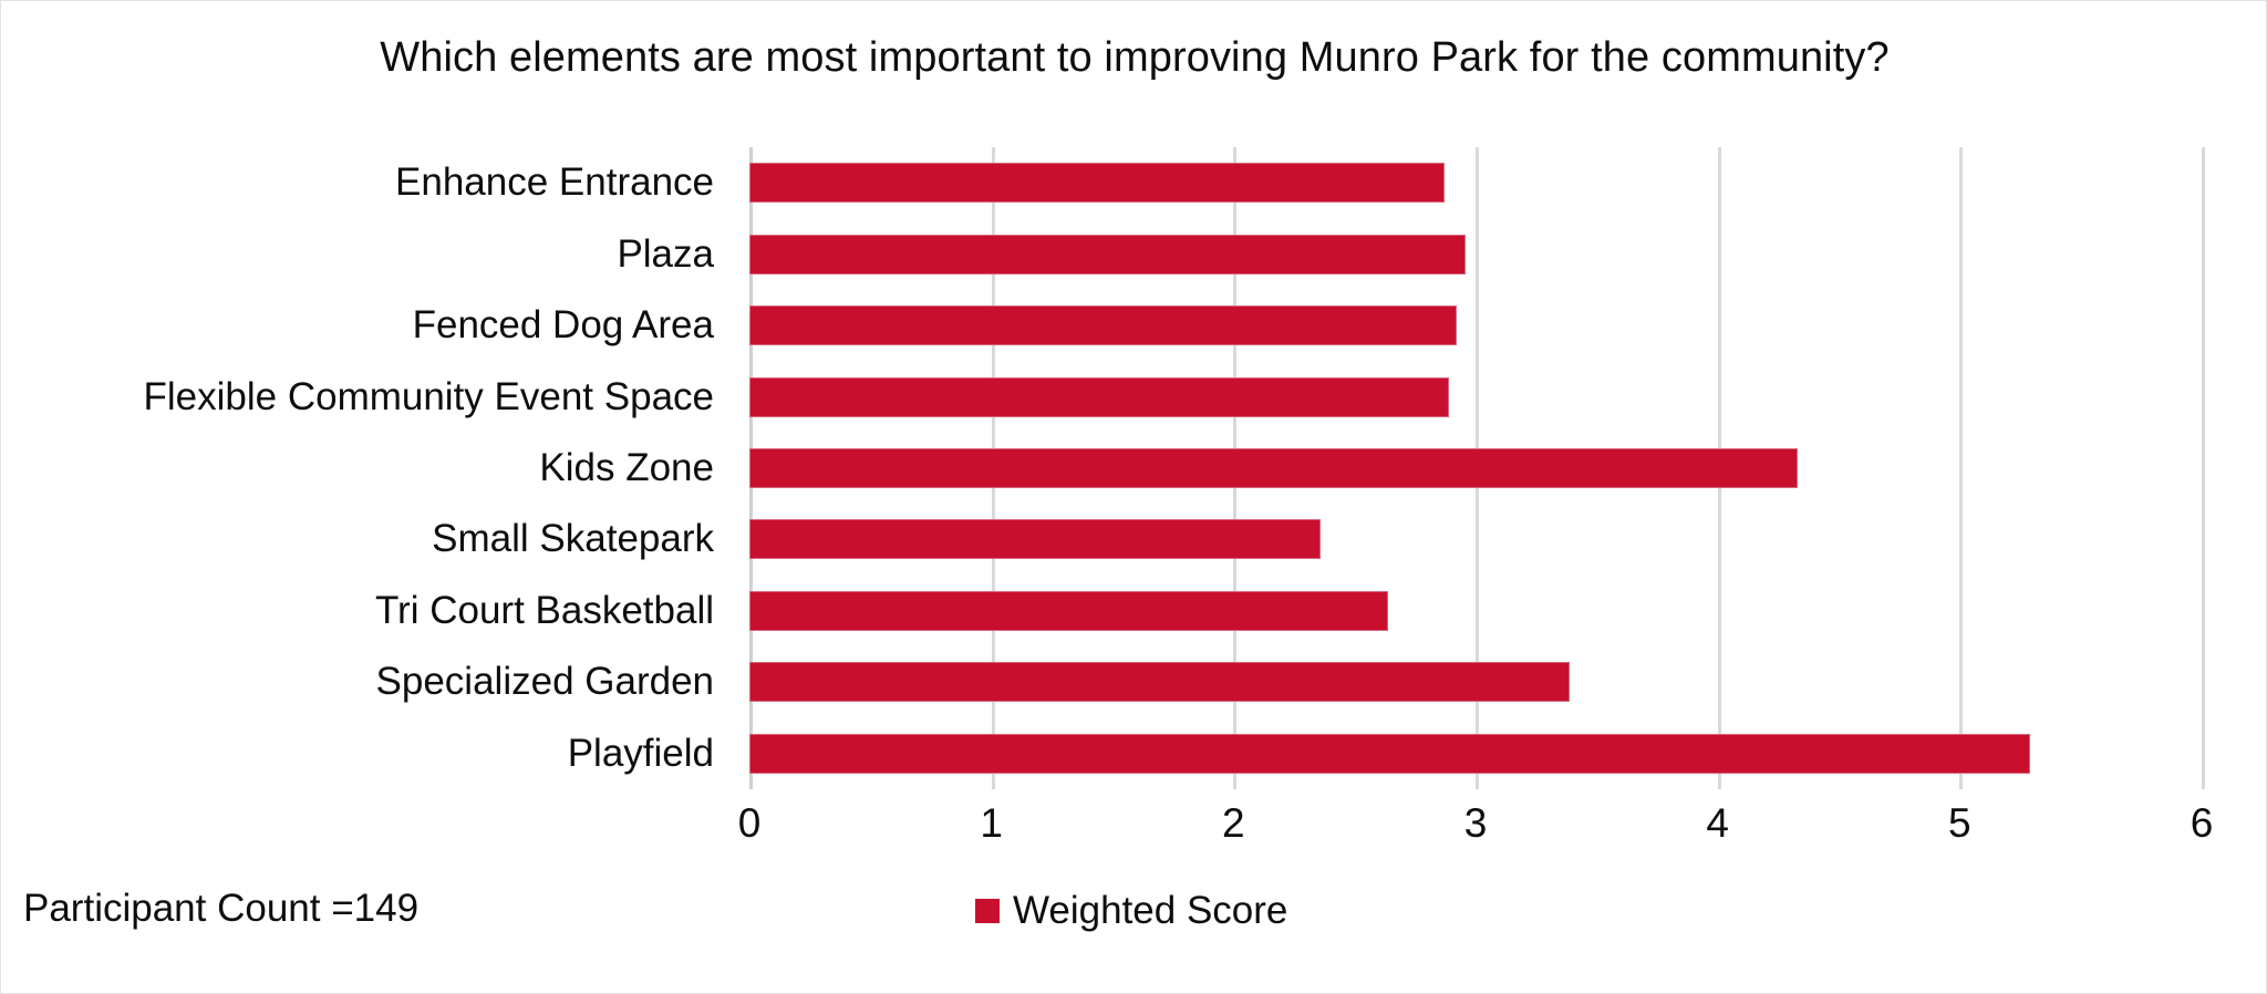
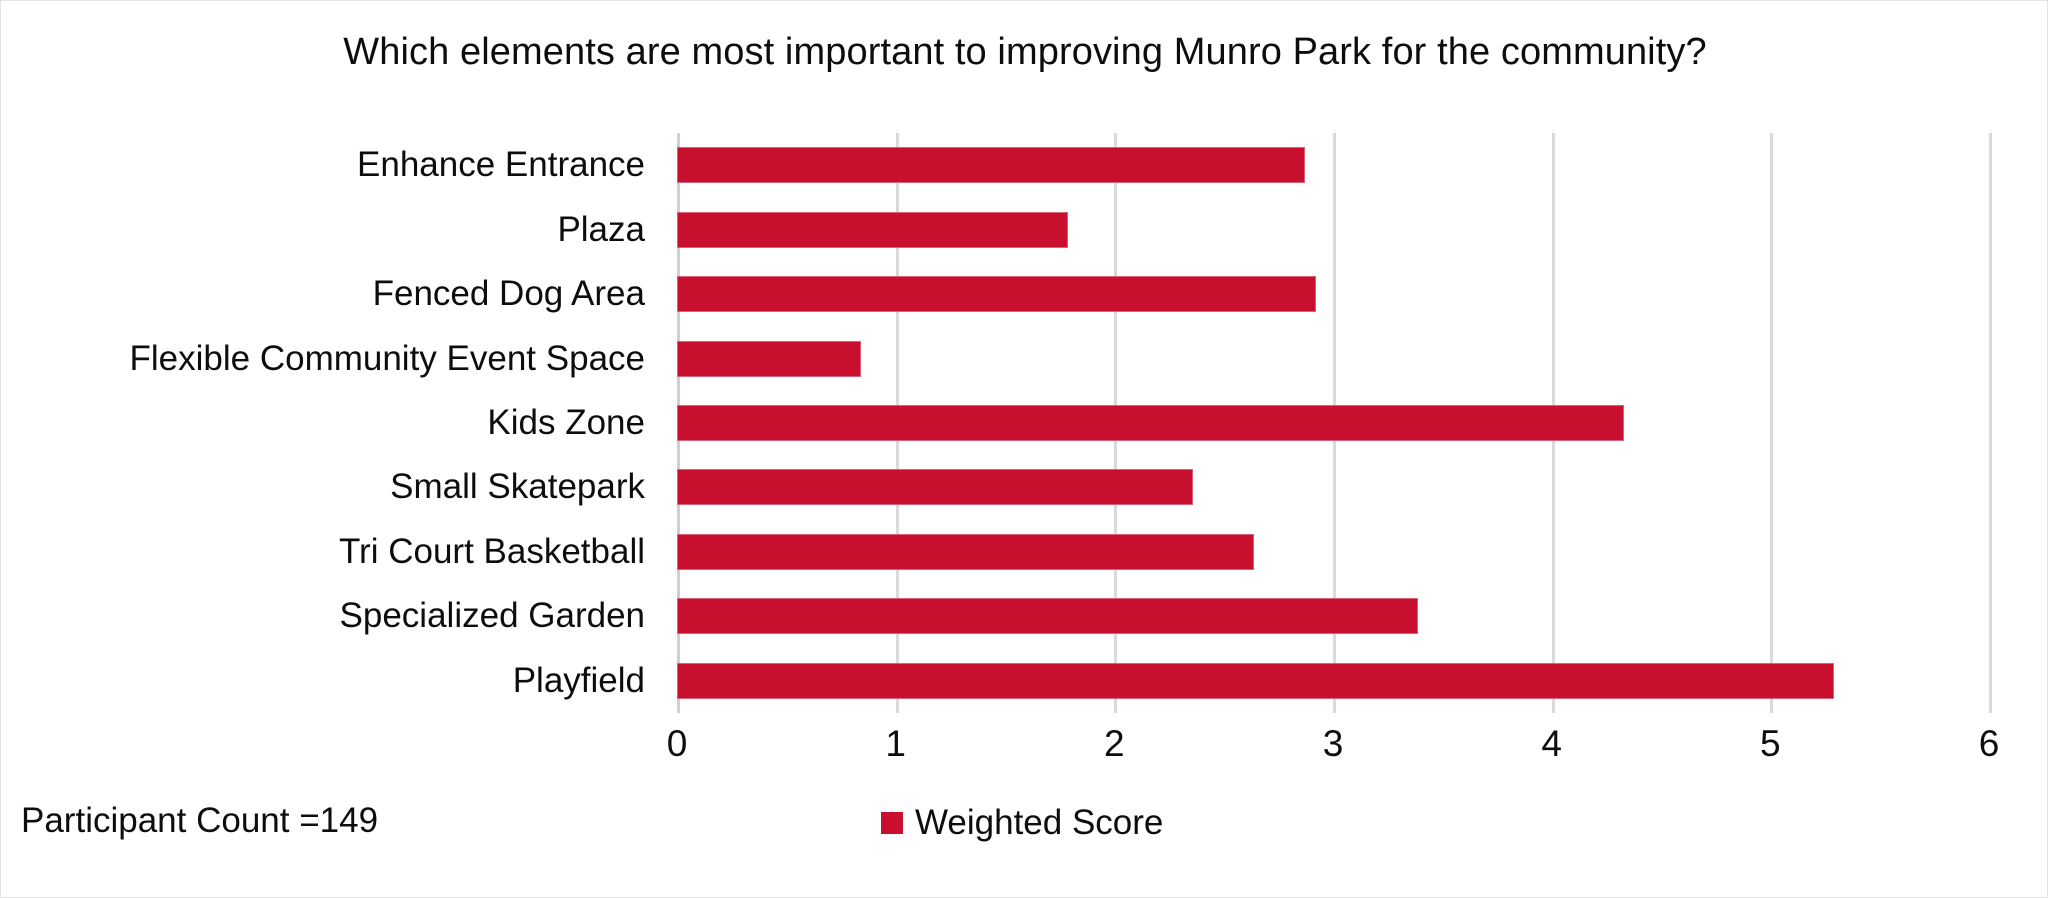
Plaza: 2.96 -> 1.79
Flexible Community Event Space: 2.89 -> 0.84
